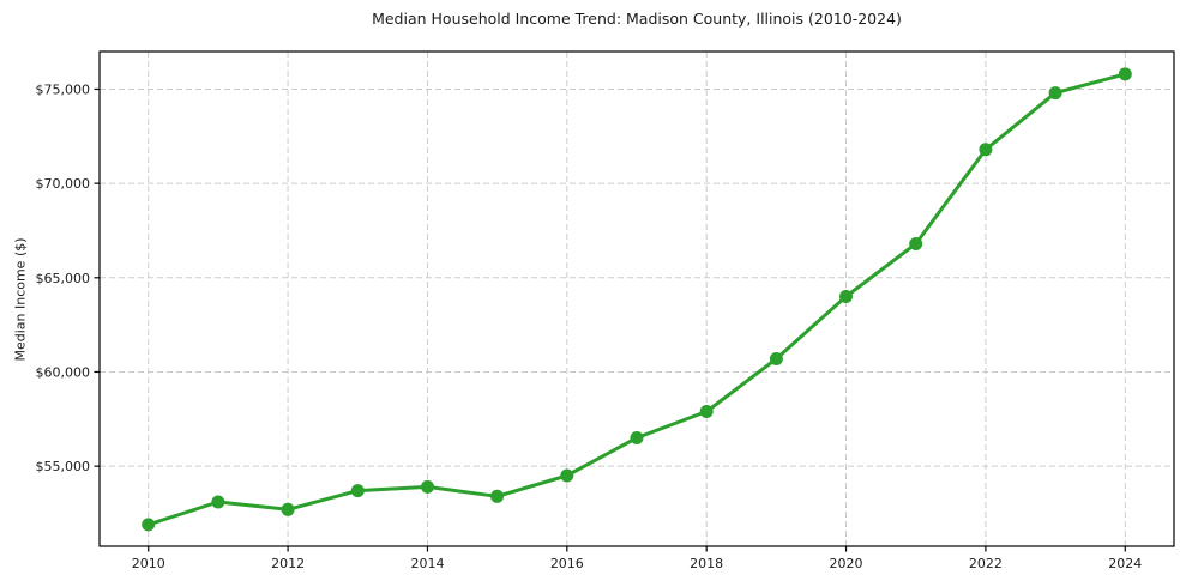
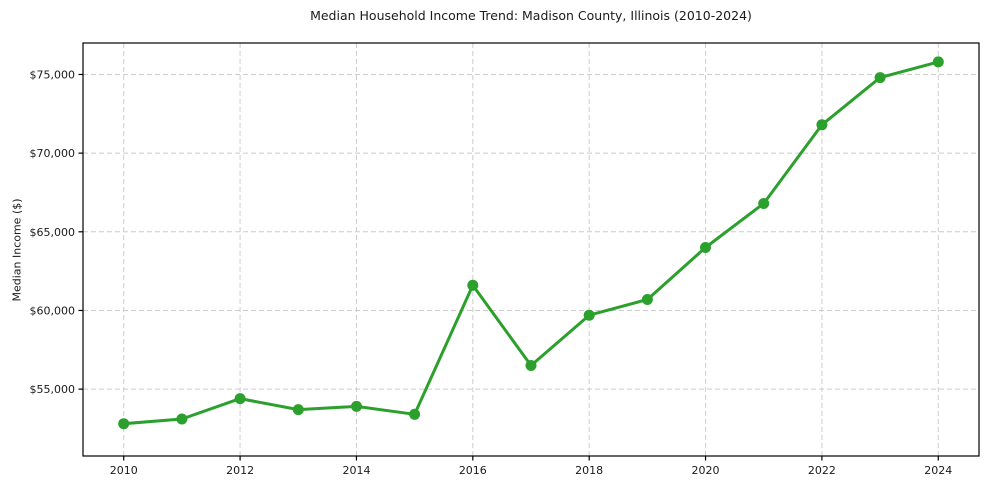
2010: $51900 -> $52800
2012: $52700 -> $54400
2016: $54500 -> $61600
2018: $57900 -> $59700
